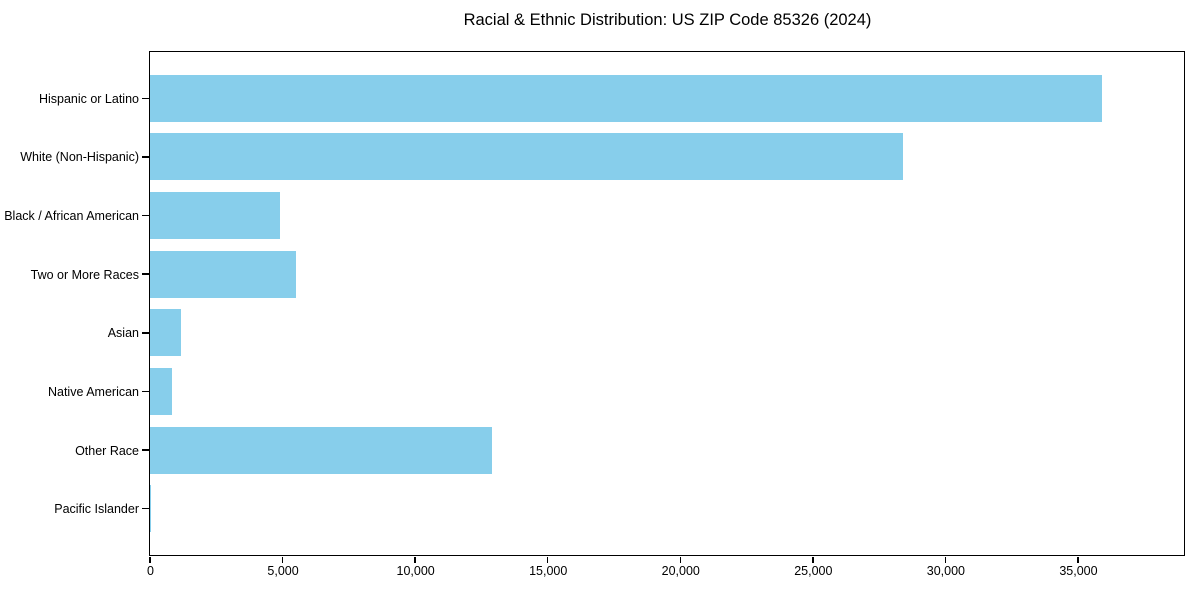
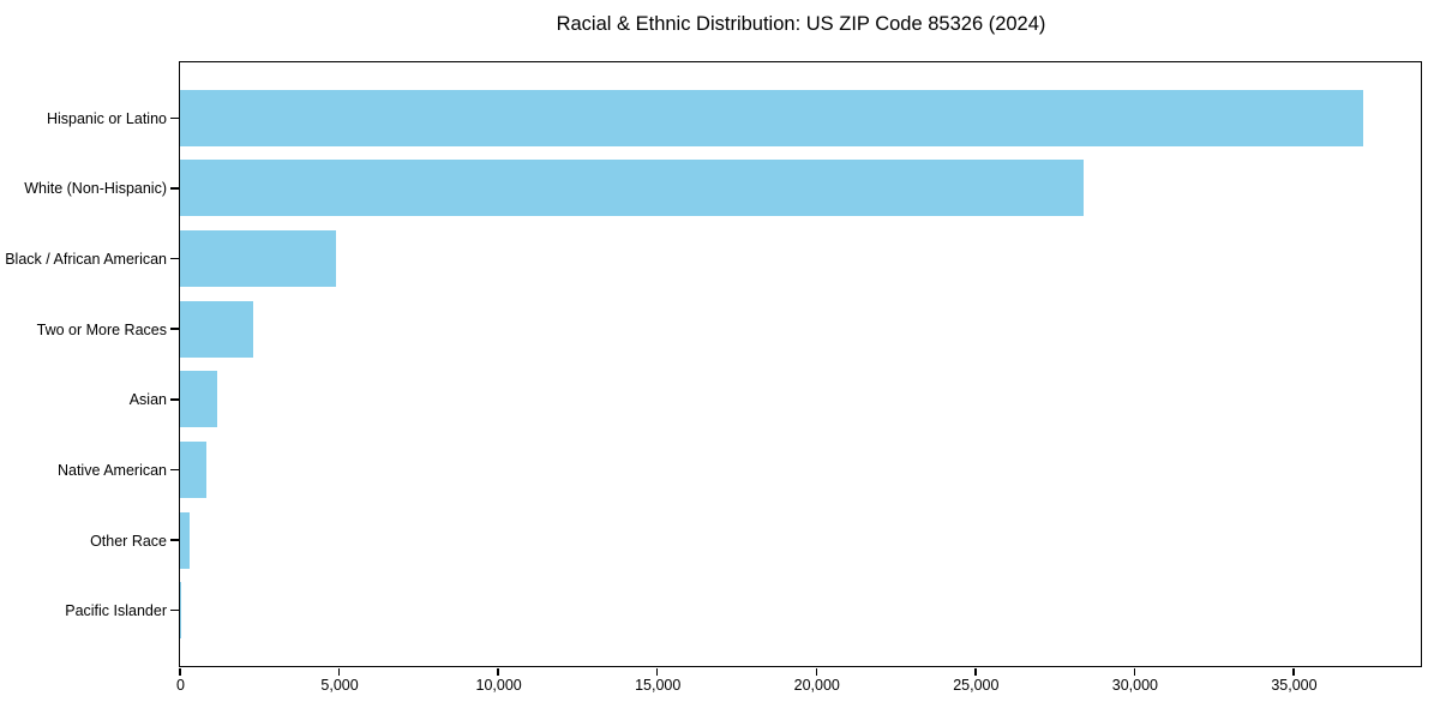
Hispanic or Latino: 35900 -> 37200
Two or More Races: 5500 -> 2300
Other Race: 12900 -> 300
